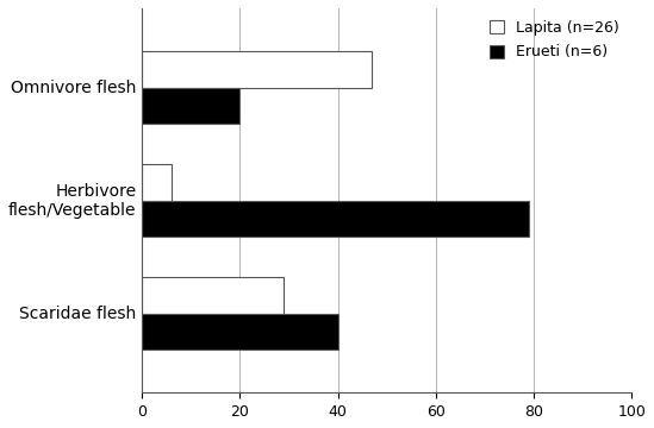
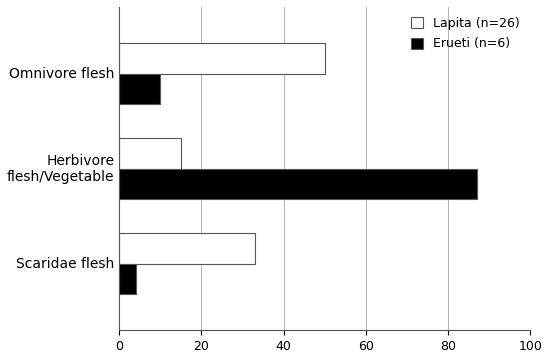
Lapita (n=26)/Omnivore flesh: 47 -> 50
Erueti (n=6)/Omnivore flesh: 20 -> 10
Lapita (n=26)/Herbivore flesh/Vegetable: 6 -> 15
Erueti (n=6)/Herbivore flesh/Vegetable: 79 -> 87
Lapita (n=26)/Scaridae flesh: 29 -> 33
Erueti (n=6)/Scaridae flesh: 40 -> 4
